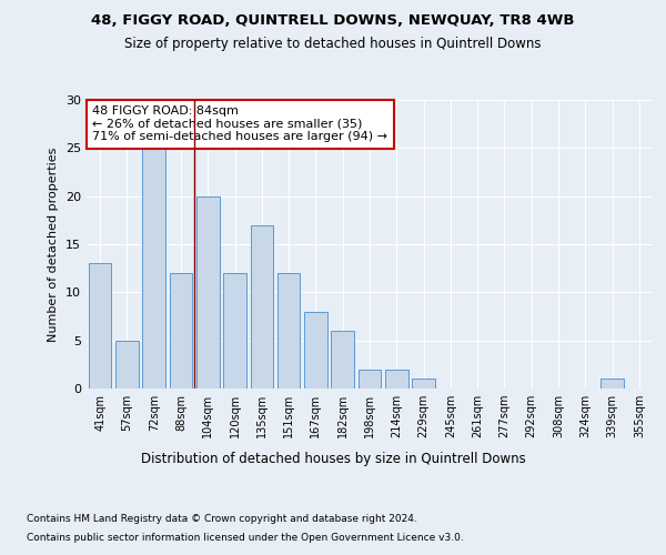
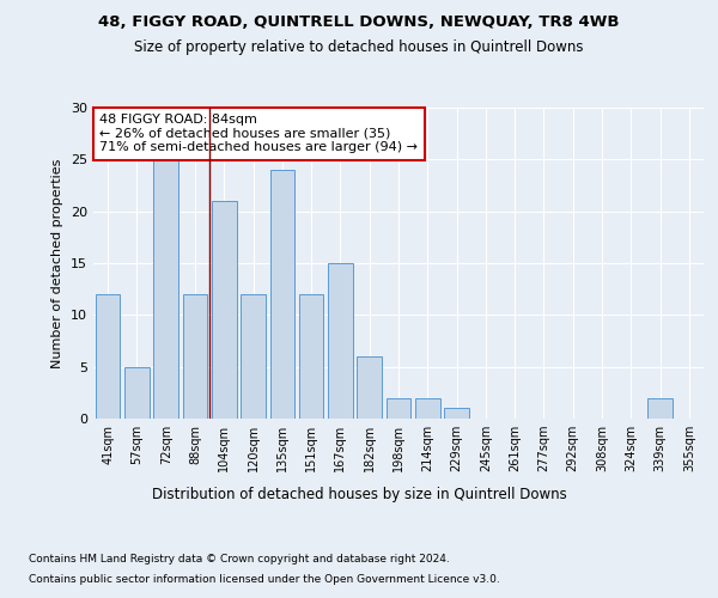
41sqm: 13 -> 12
104sqm: 20 -> 21
135sqm: 17 -> 24
167sqm: 8 -> 15
339sqm: 1 -> 2
